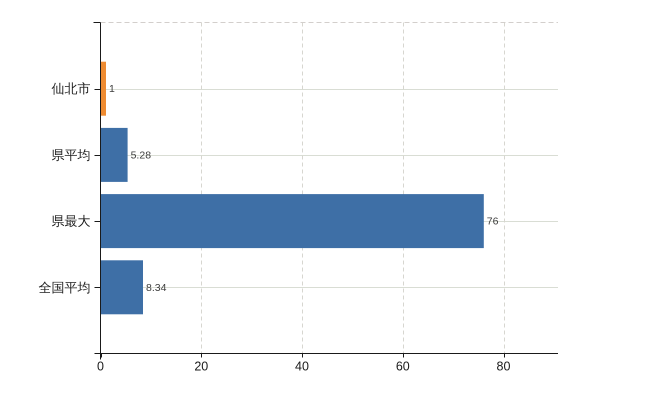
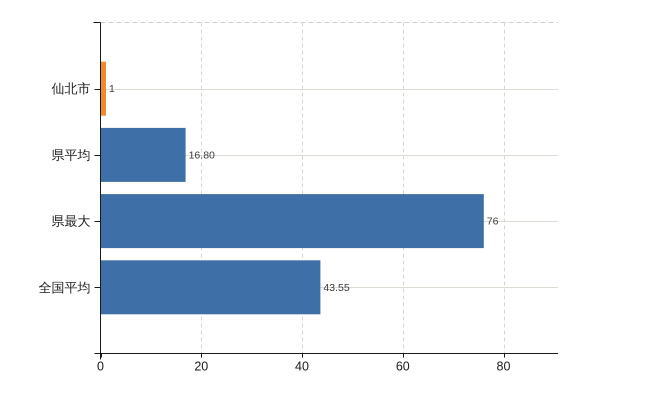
県平均: 5.28 -> 16.80
全国平均: 8.34 -> 43.55
